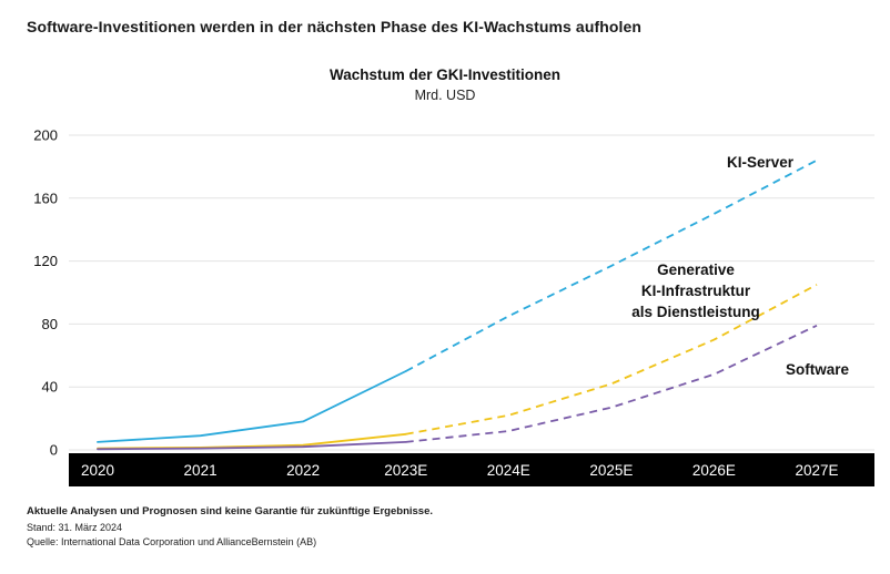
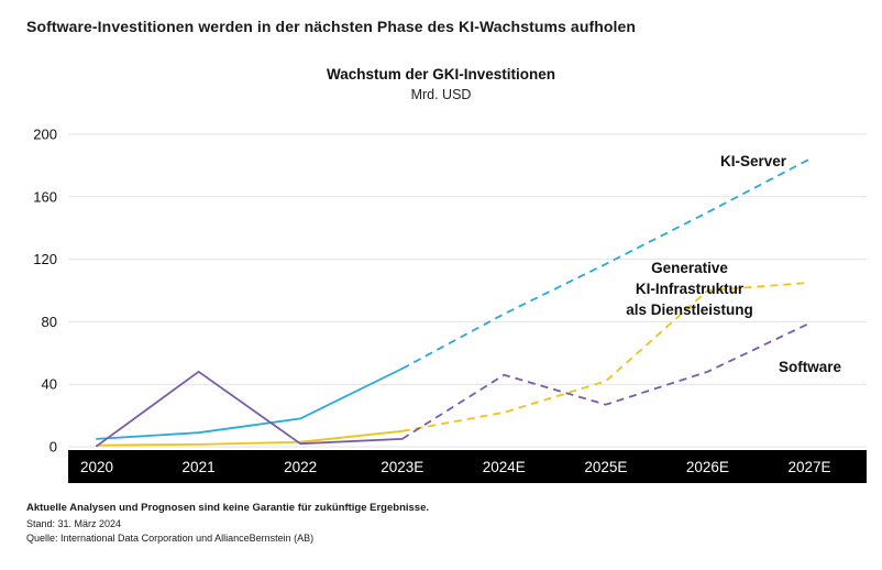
Software/2021: 1 -> 48
Software/2024E: 12 -> 46
Generative KI-Infrastruktur als Dienstleistung/2026E: 70 -> 100
